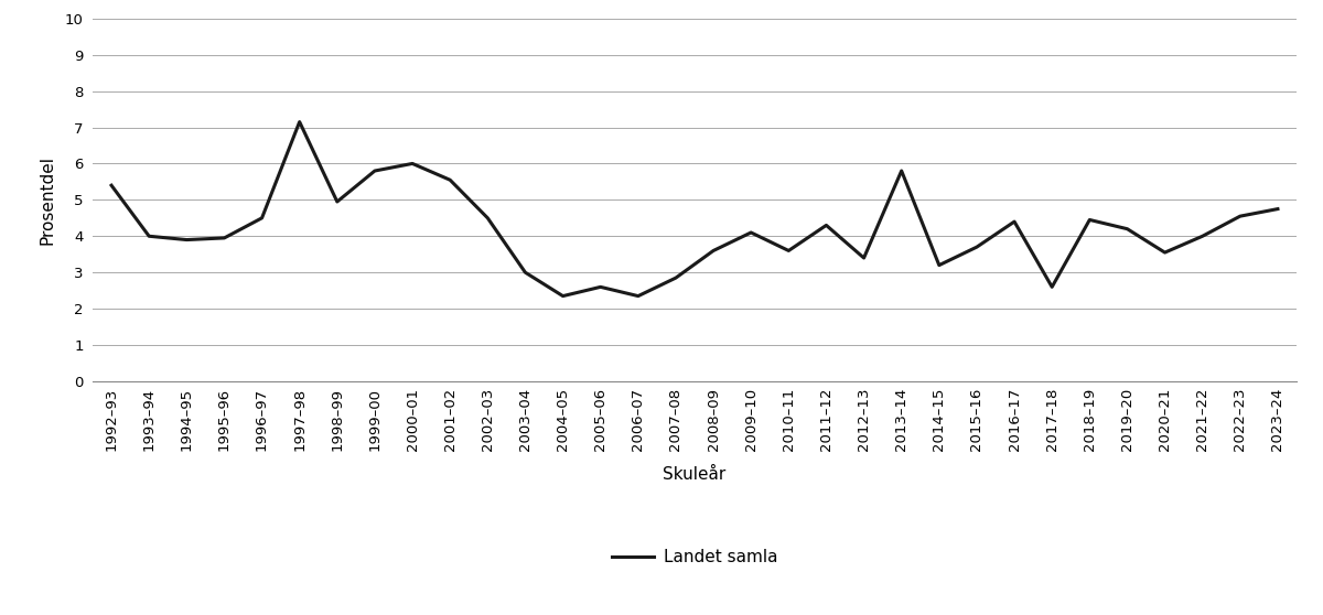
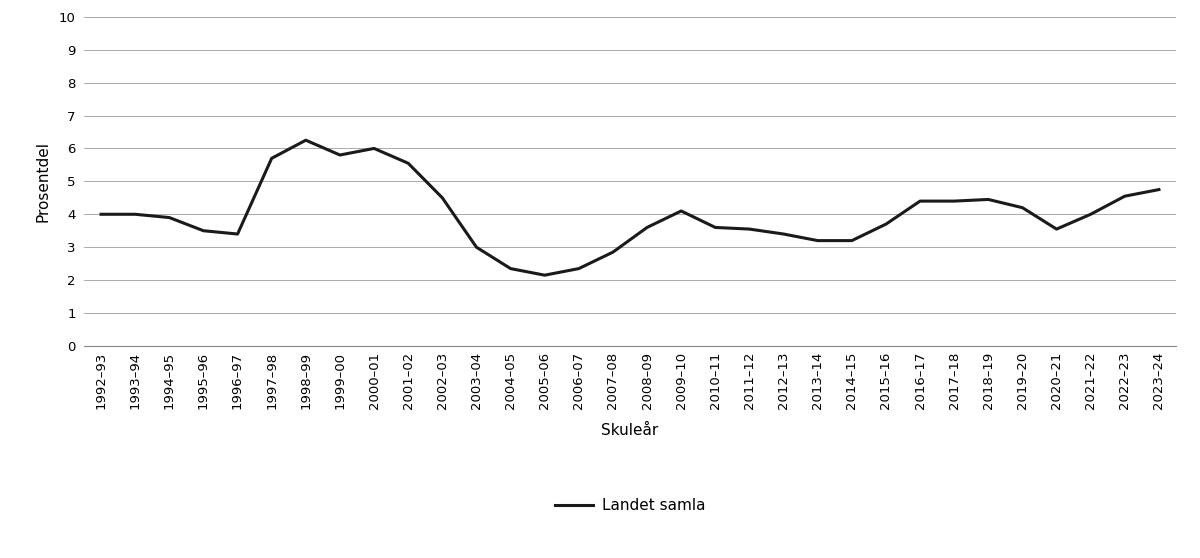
1992–93: 5.40 -> 4.00
1995–96: 3.95 -> 3.50
1996–97: 4.50 -> 3.40
1997–98: 7.15 -> 5.70
1998–99: 4.95 -> 6.25
2005–06: 2.60 -> 2.15
2011–12: 4.30 -> 3.55
2013–14: 5.80 -> 3.20
2017–18: 2.60 -> 4.40
